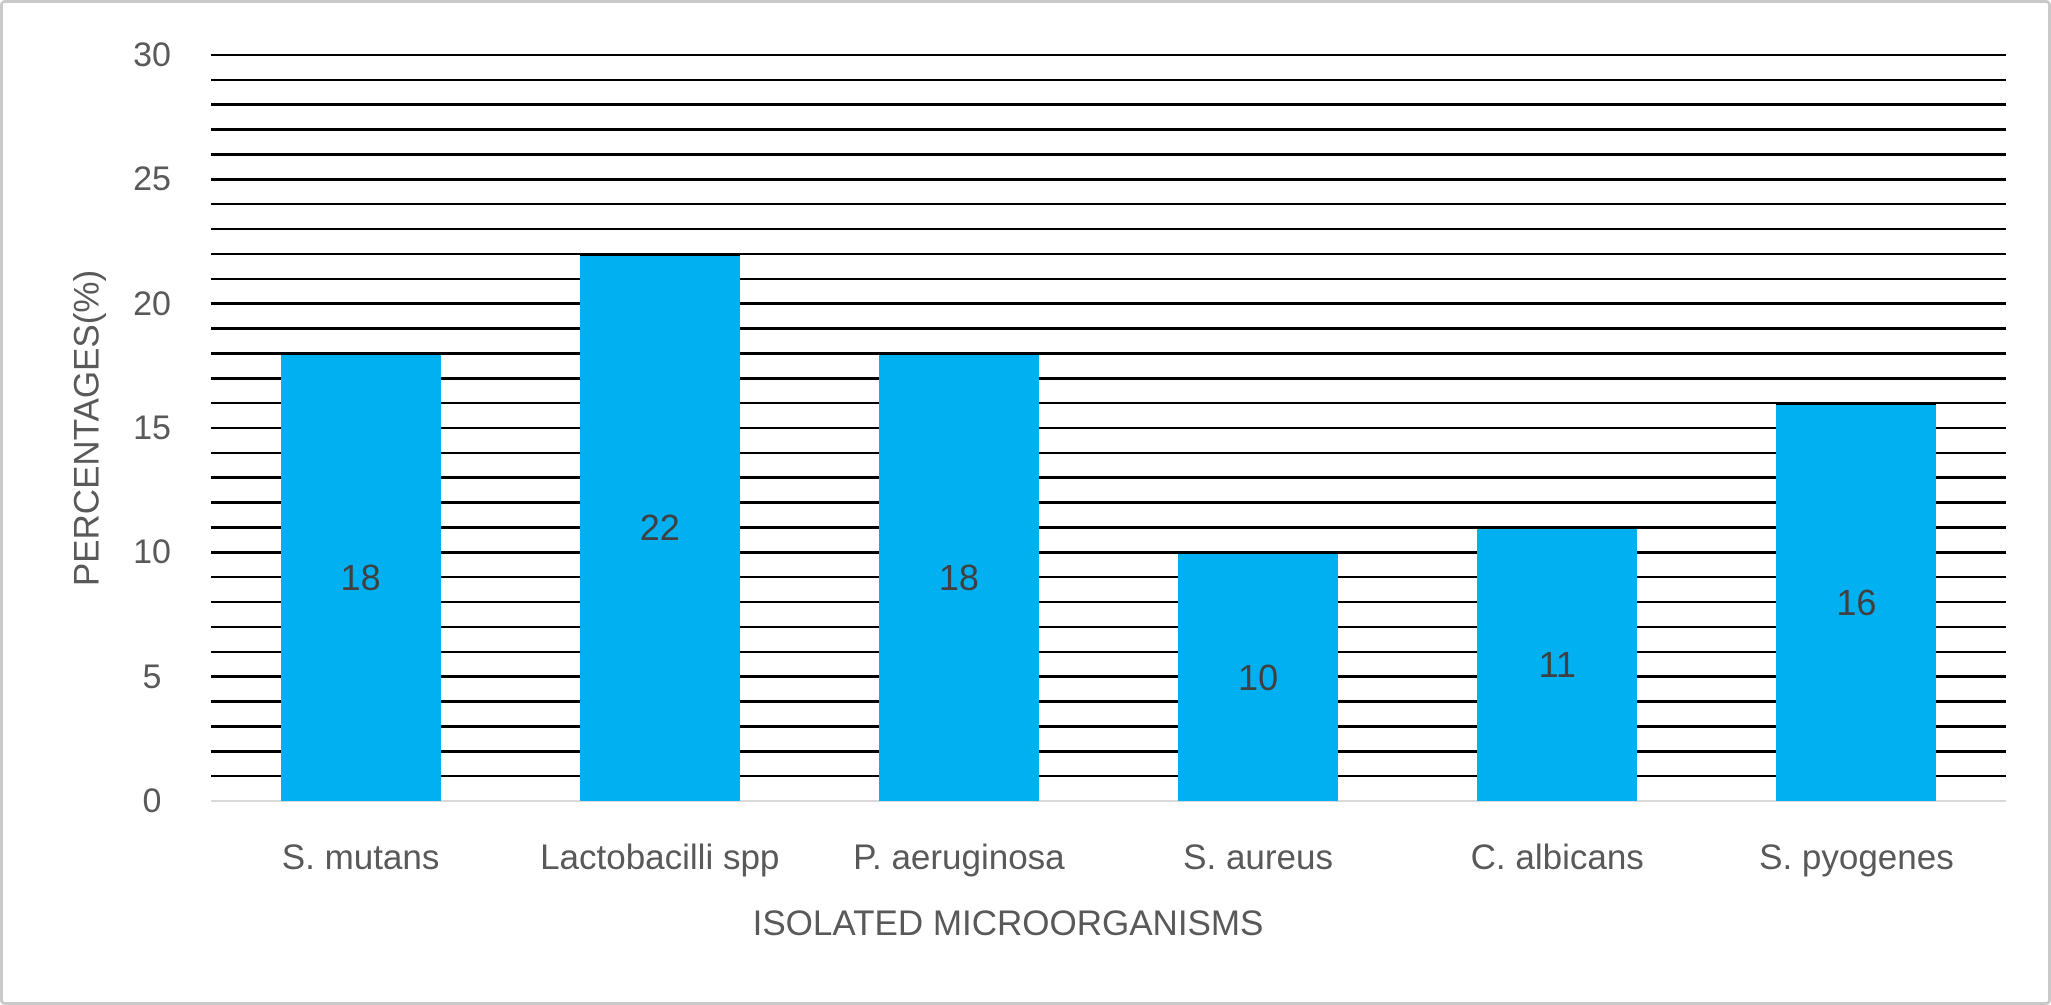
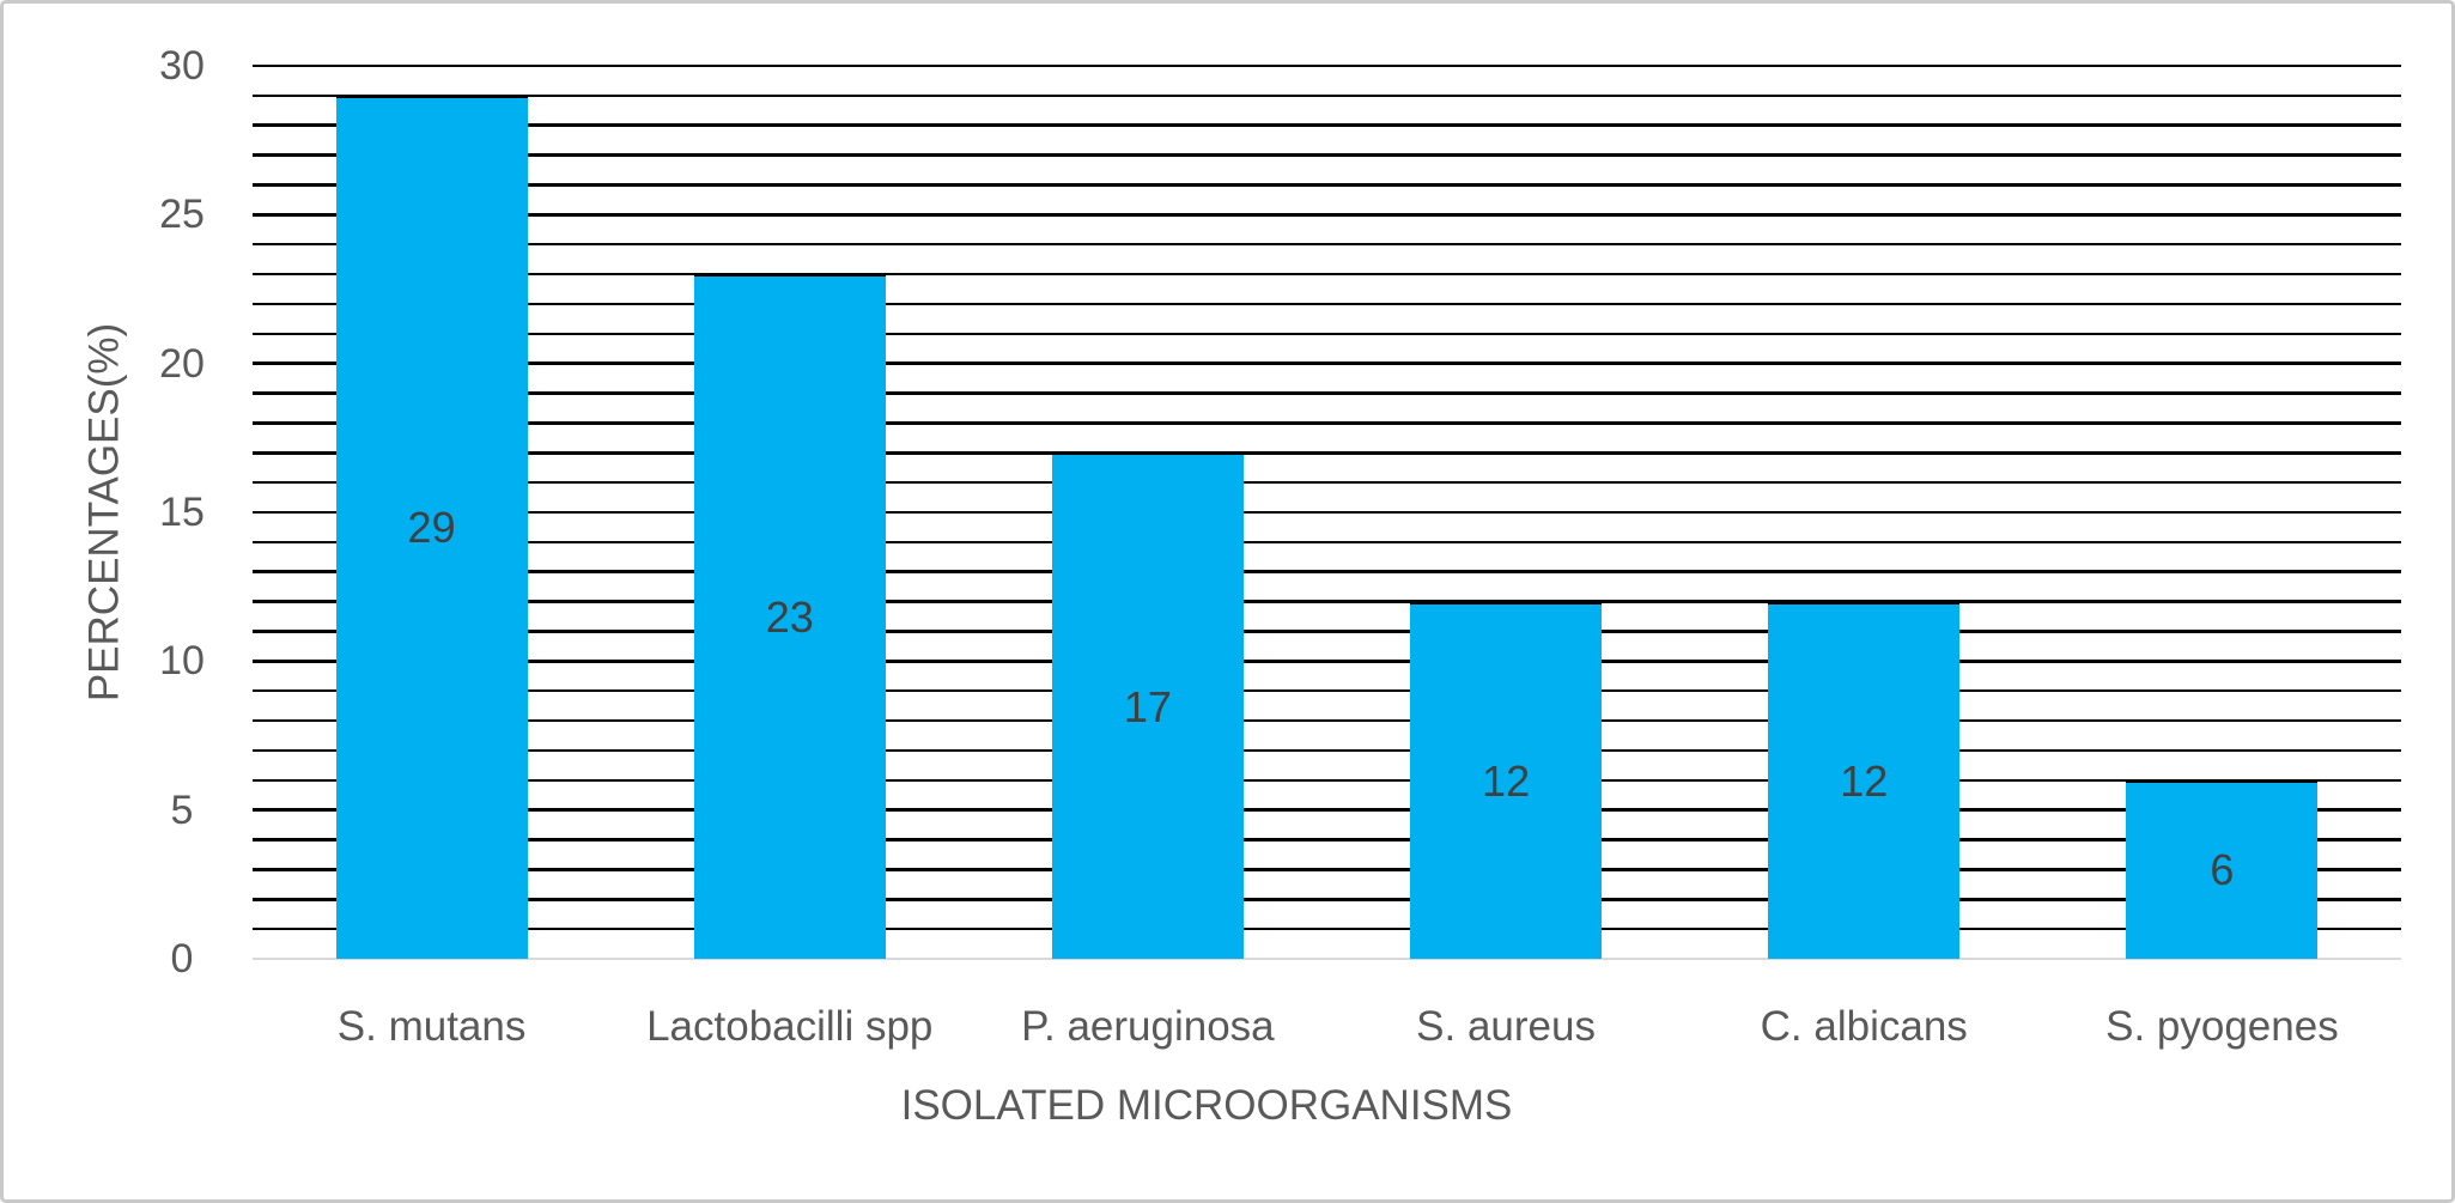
S. mutans: 18 -> 29
Lactobacilli spp: 22 -> 23
P. aeruginosa: 18 -> 17
S. aureus: 10 -> 12
C. albicans: 11 -> 12
S. pyogenes: 16 -> 6
